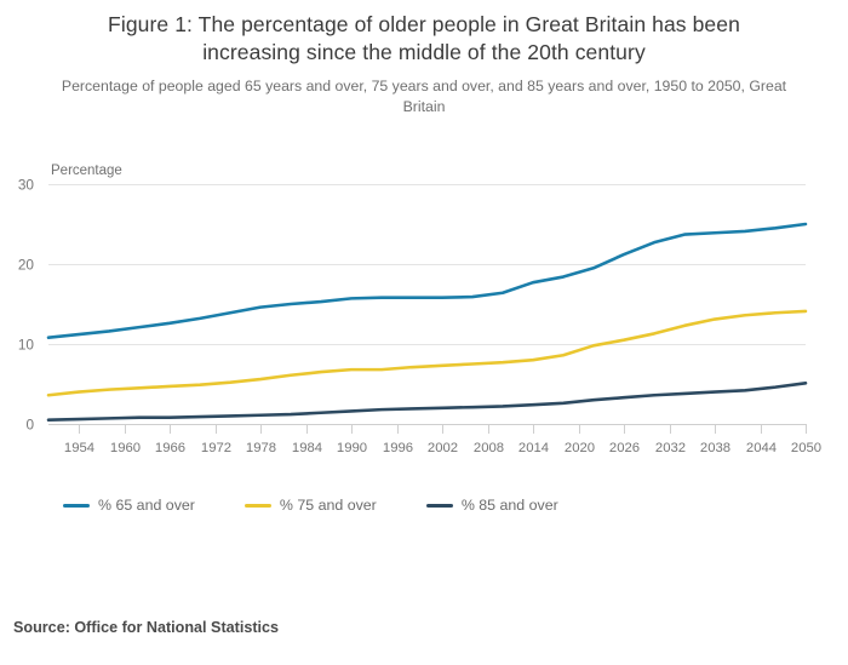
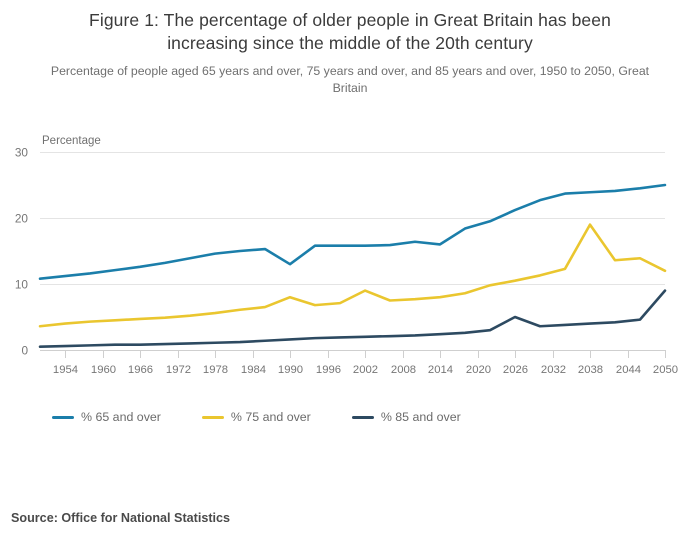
% 65 and over/1990: 16 -> 13
% 75 and over/1990: 7 -> 8
% 75 and over/2002: 7 -> 9
% 65 and over/2014: 18 -> 16
% 85 and over/2026: 3 -> 5
% 75 and over/2038: 13 -> 19
% 75 and over/2050: 14 -> 12
% 85 and over/2050: 5 -> 9
